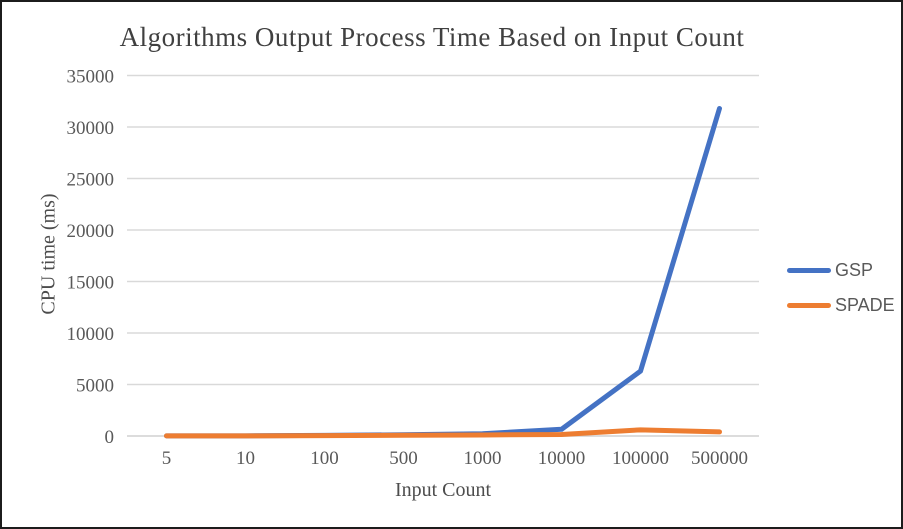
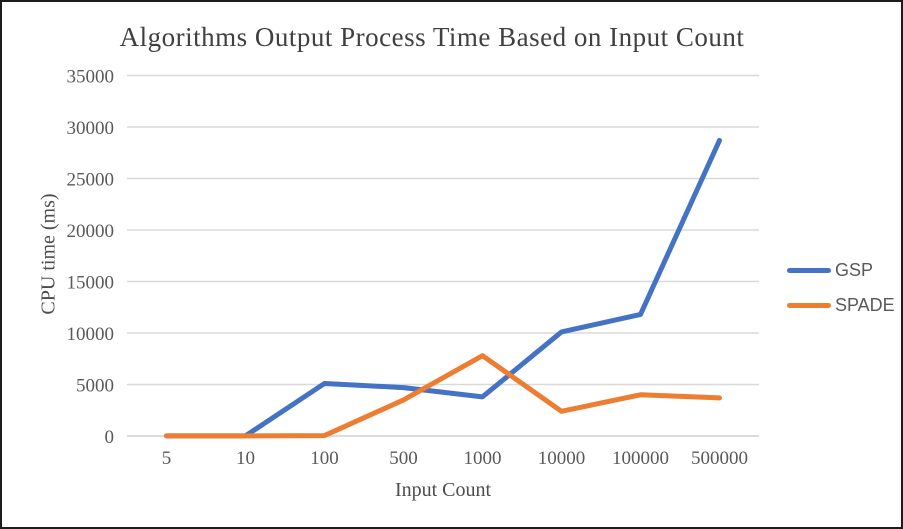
GSP/100: 100 -> 5100
GSP/500: 100 -> 4700
SPADE/500: 100 -> 3500
GSP/1000: 200 -> 3800
SPADE/1000: 100 -> 7800
GSP/10000: 600 -> 10100
SPADE/10000: 200 -> 2400
GSP/100000: 6300 -> 11800
SPADE/100000: 600 -> 4000
GSP/500000: 31800 -> 28700
SPADE/500000: 400 -> 3700
